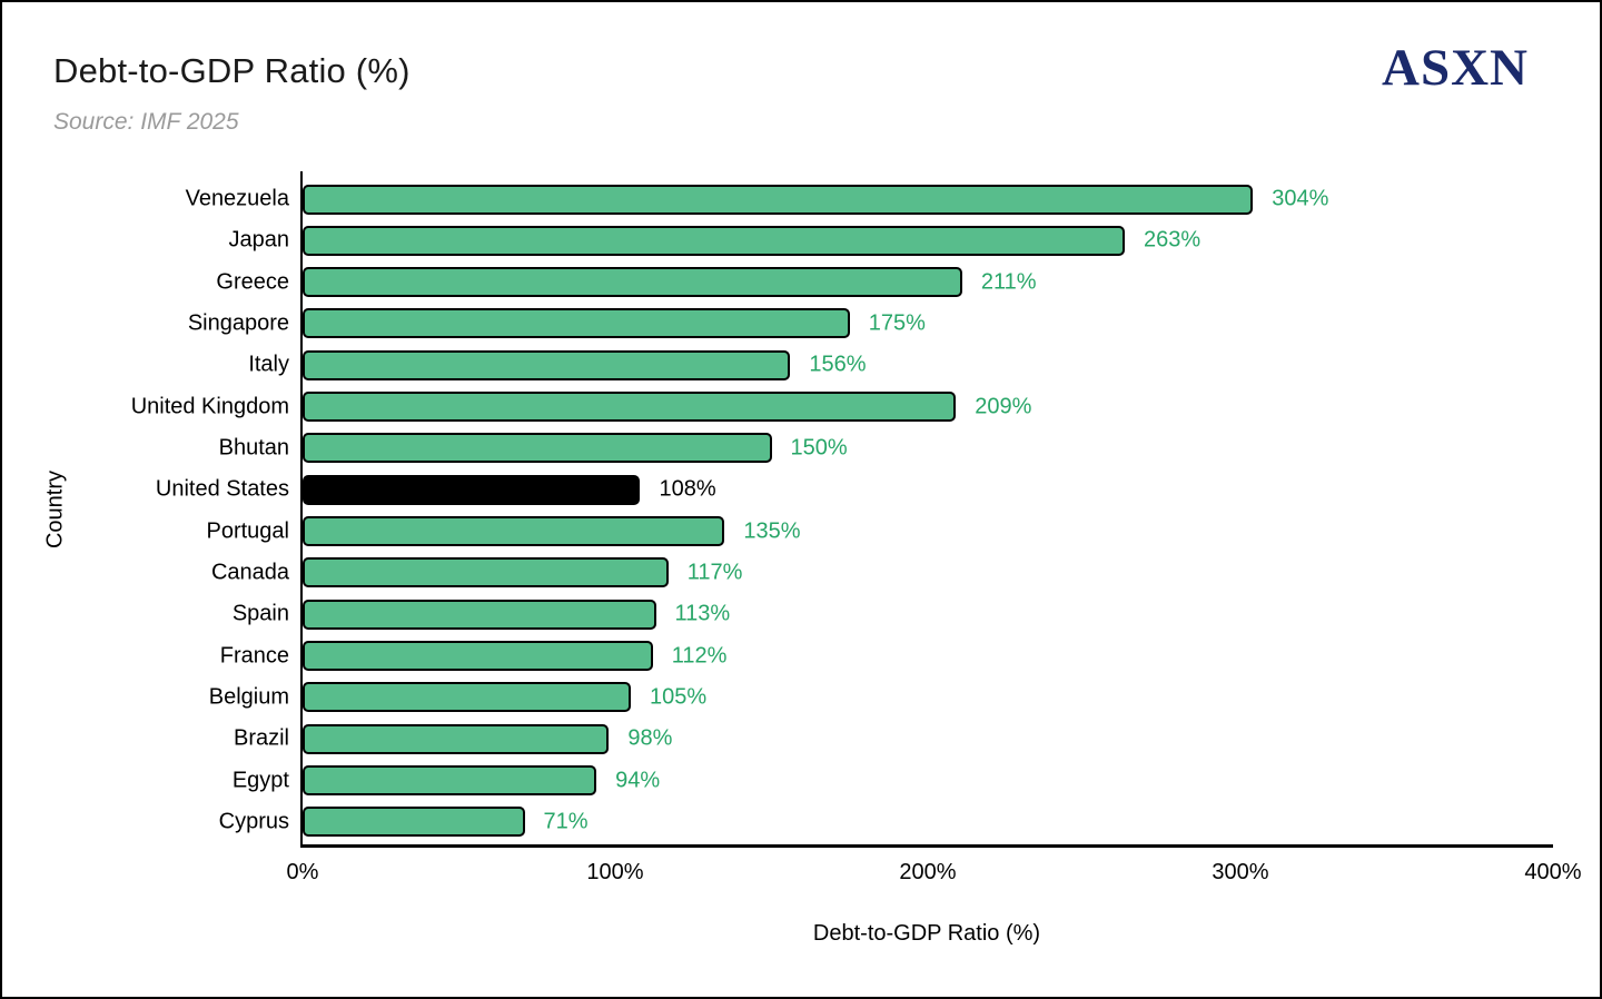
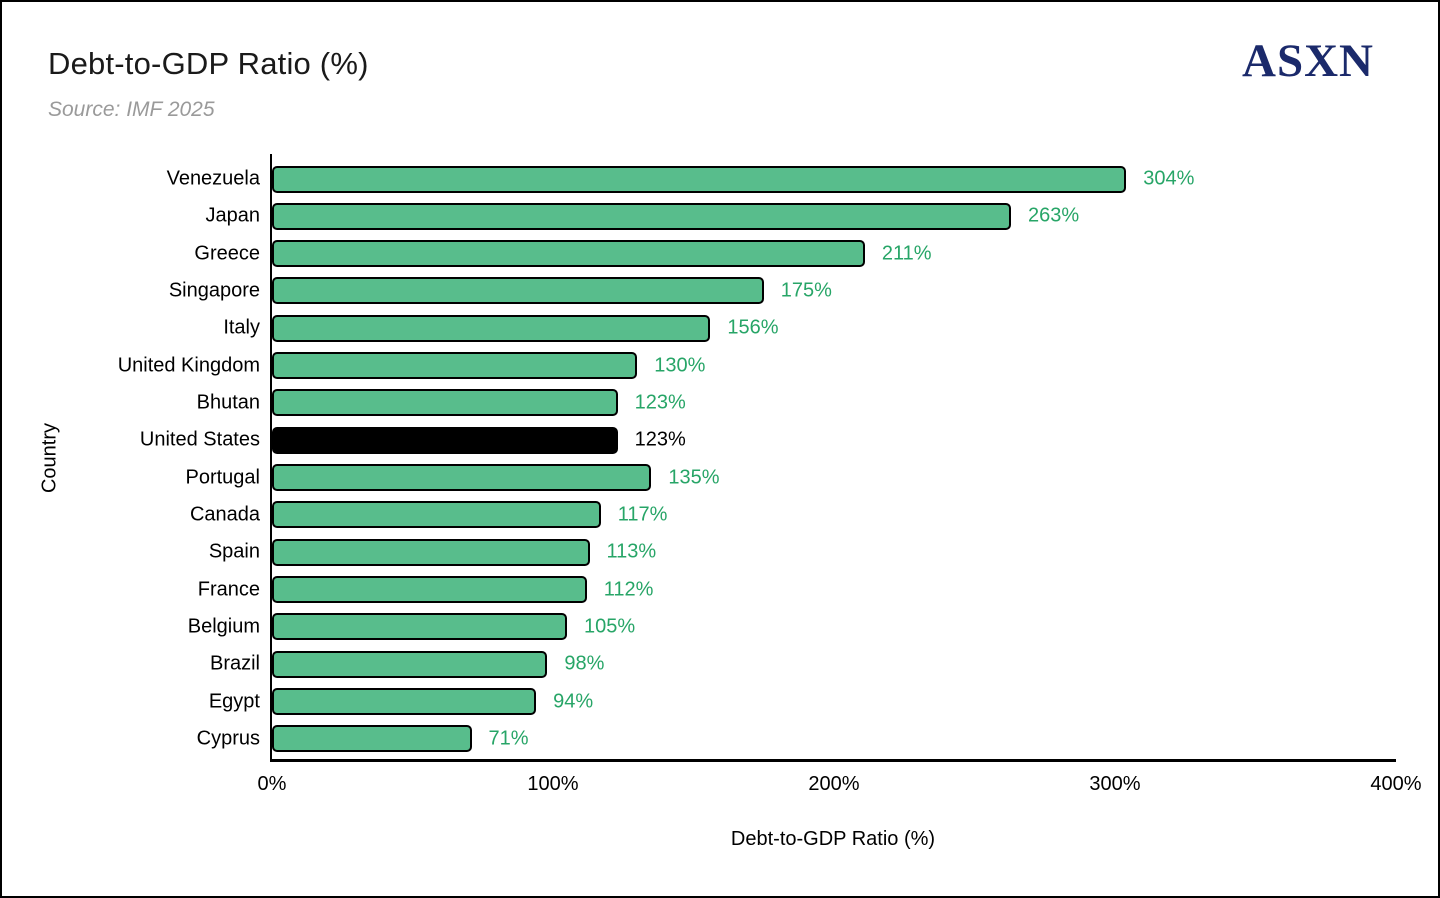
United Kingdom: 209% -> 130%
Bhutan: 150% -> 123%
United States: 108% -> 123%
